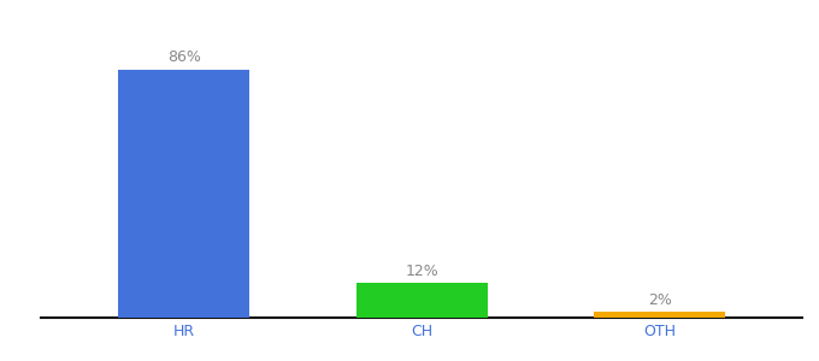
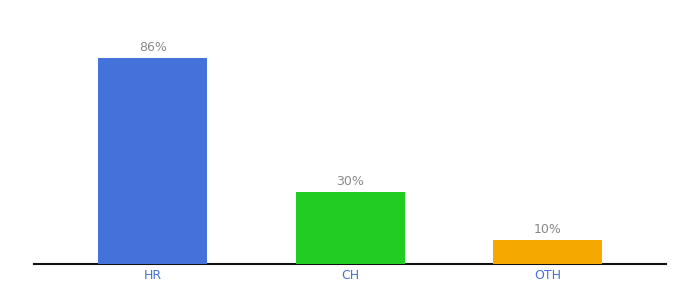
CH: 12% -> 30%
OTH: 2% -> 10%
